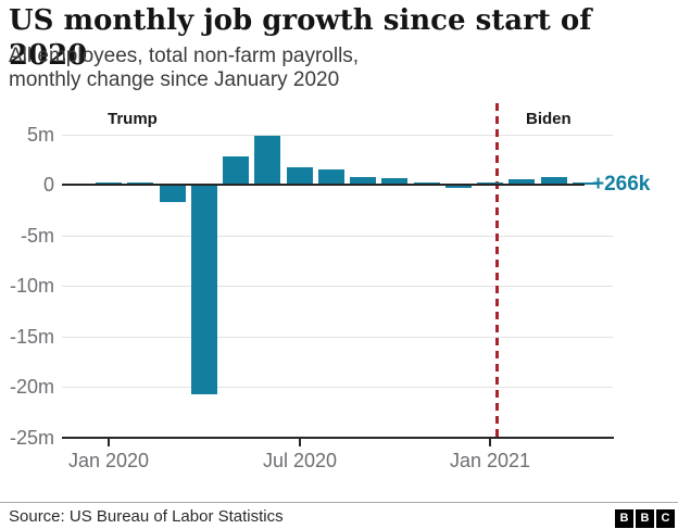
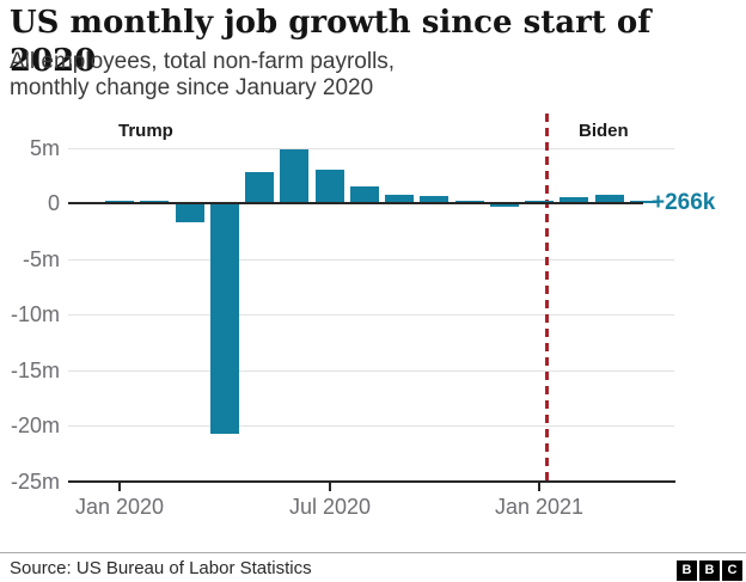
Jul 2020: 2m -> 3m
